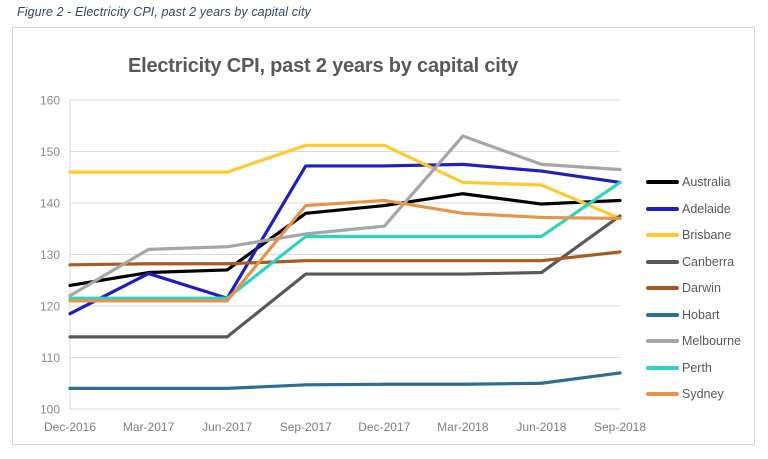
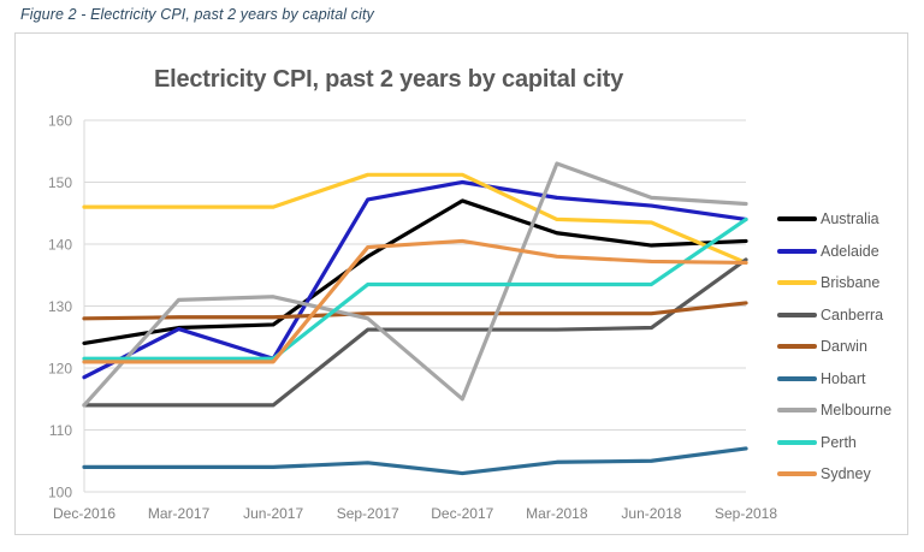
Melbourne/Dec-2016: 122 -> 114
Melbourne/Sep-2017: 134 -> 128
Australia/Dec-2017: 140 -> 147
Adelaide/Dec-2017: 147 -> 150
Hobart/Dec-2017: 105 -> 103
Melbourne/Dec-2017: 136 -> 115
